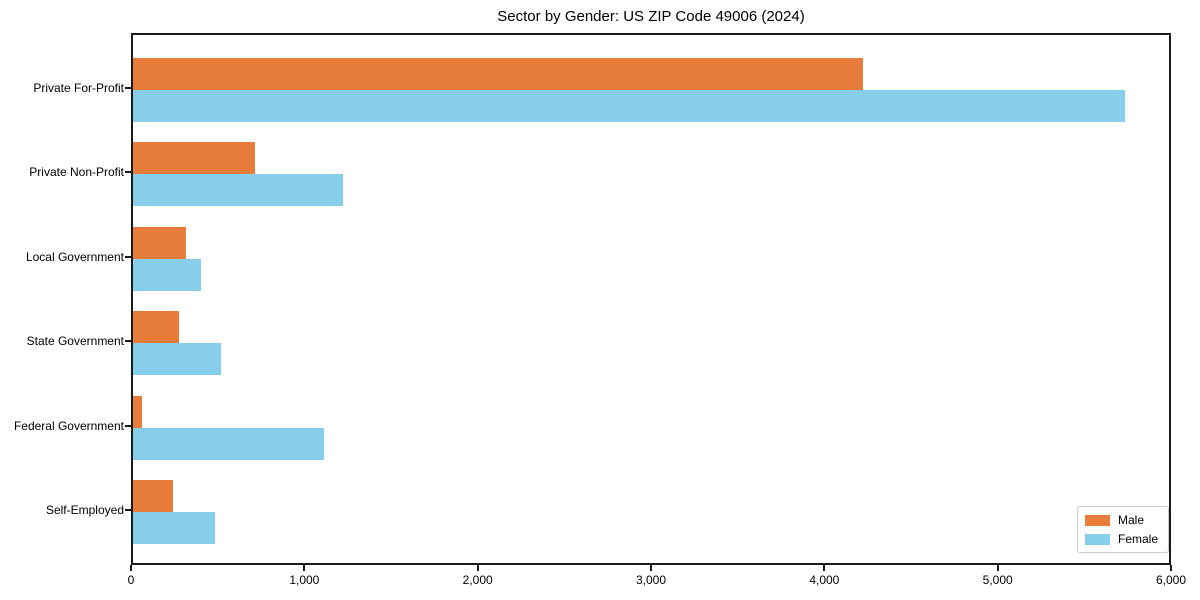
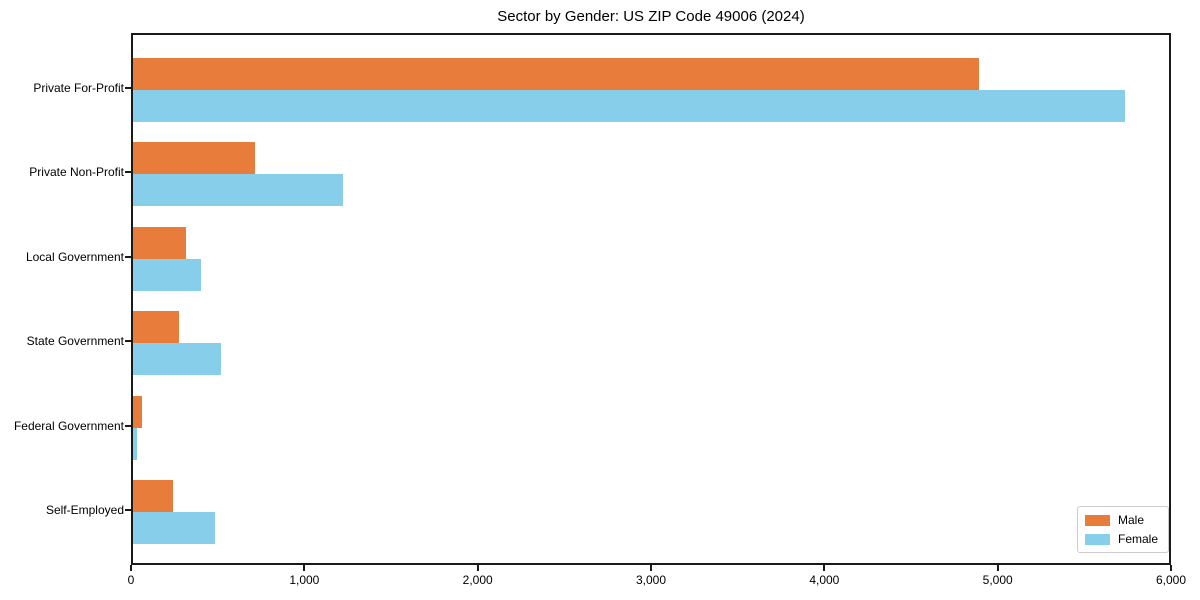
Male/Private For-Profit: 4210 -> 4880
Female/Federal Government: 1100 -> 20
